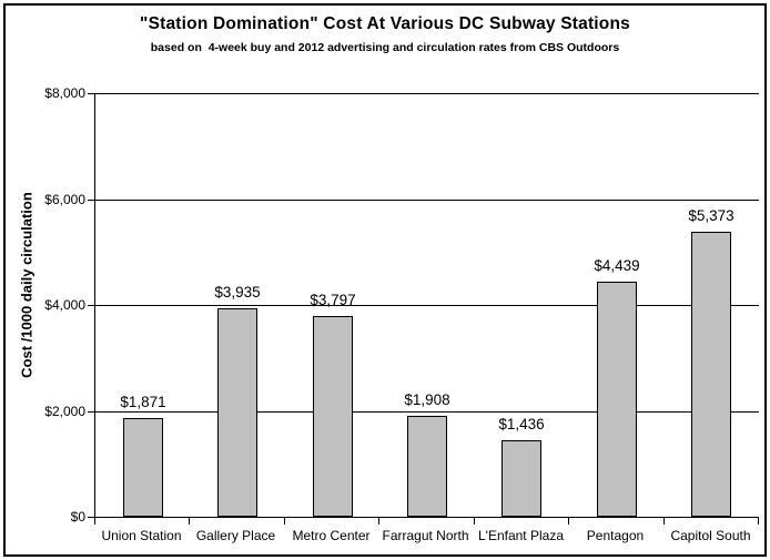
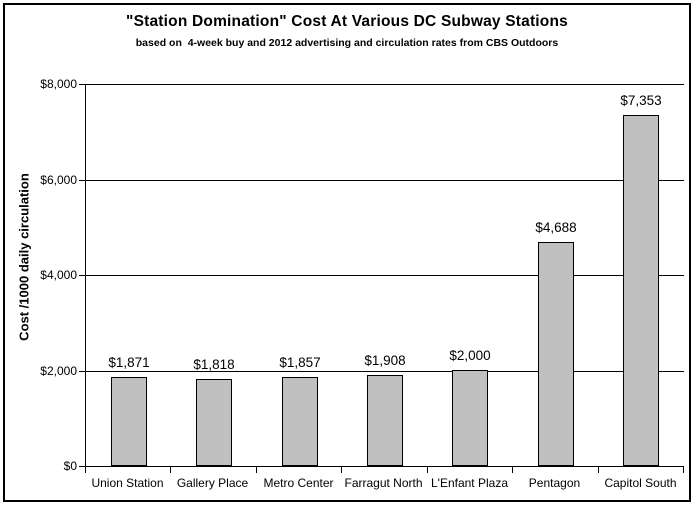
Gallery Place: $3,935 -> $1,818
Metro Center: $3,797 -> $1,857
L'Enfant Plaza: $1,436 -> $2,000
Pentagon: $4,439 -> $4,688
Capitol South: $5,373 -> $7,353
